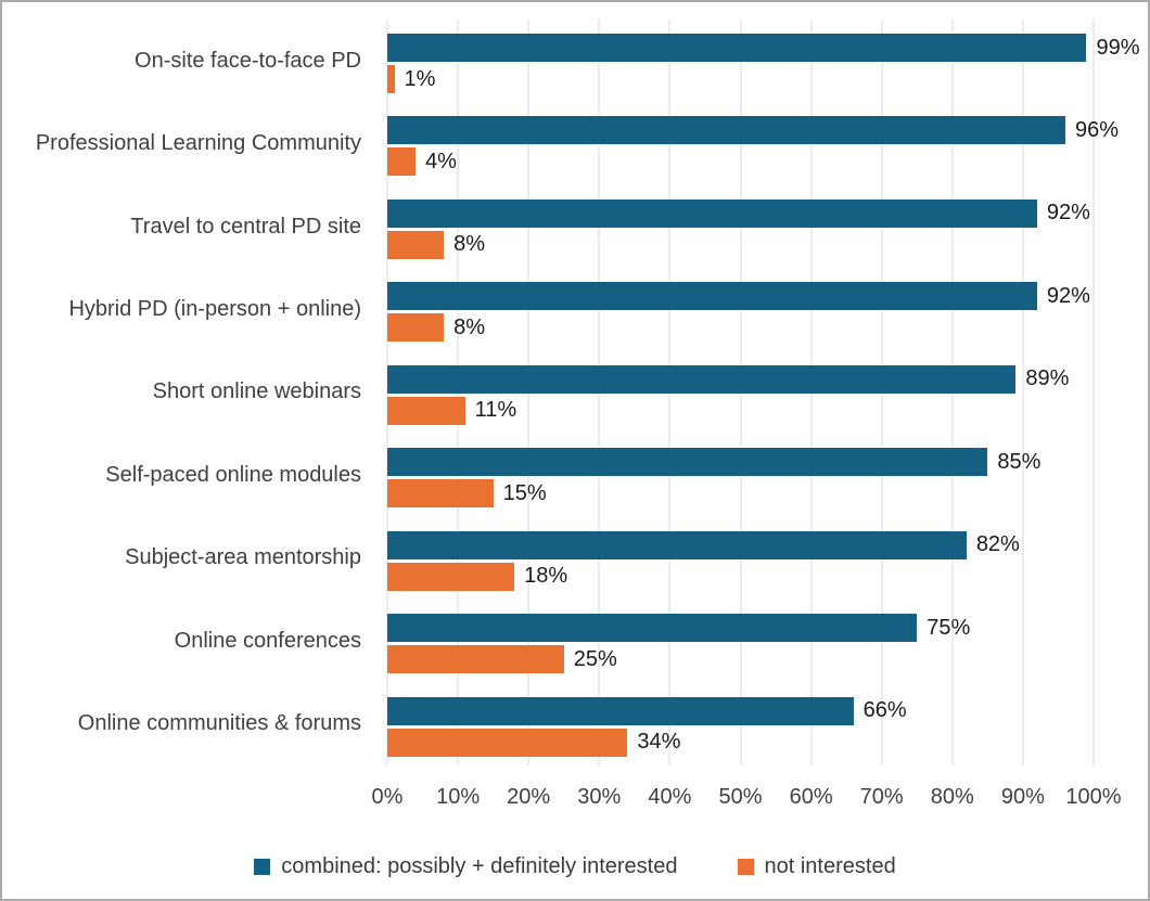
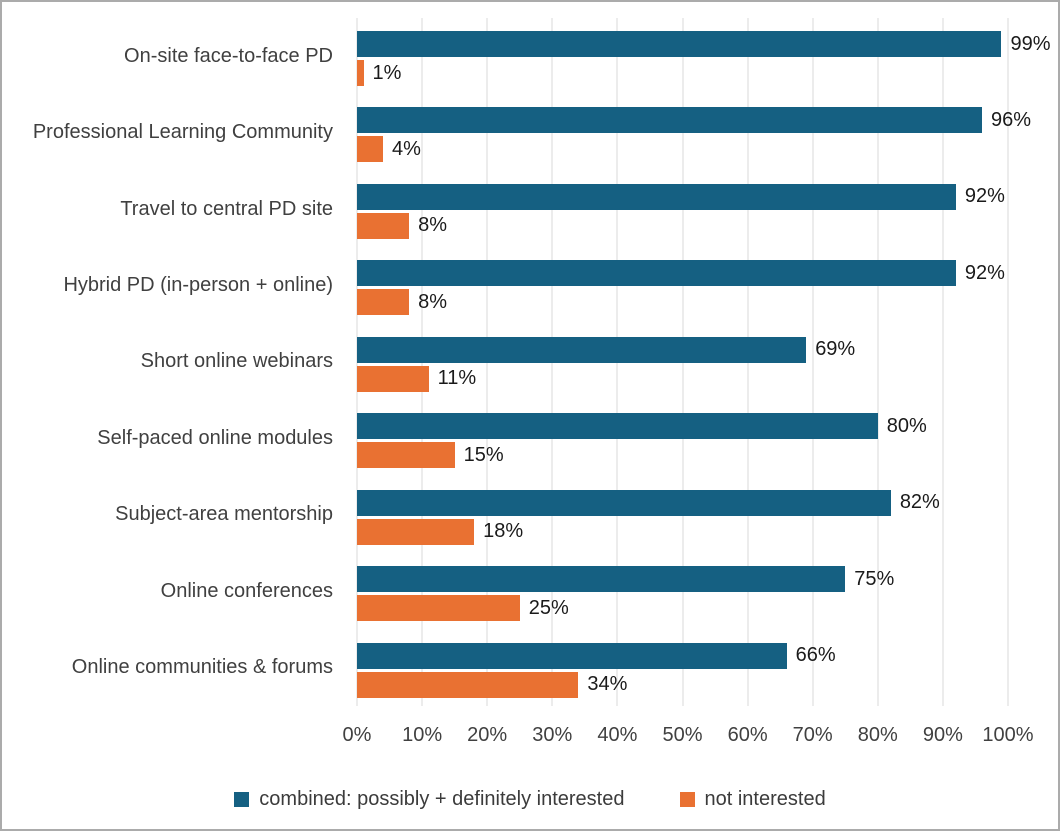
combined: possibly + definitely interested/Short online webinars: 89% -> 69%
combined: possibly + definitely interested/Self-paced online modules: 85% -> 80%
